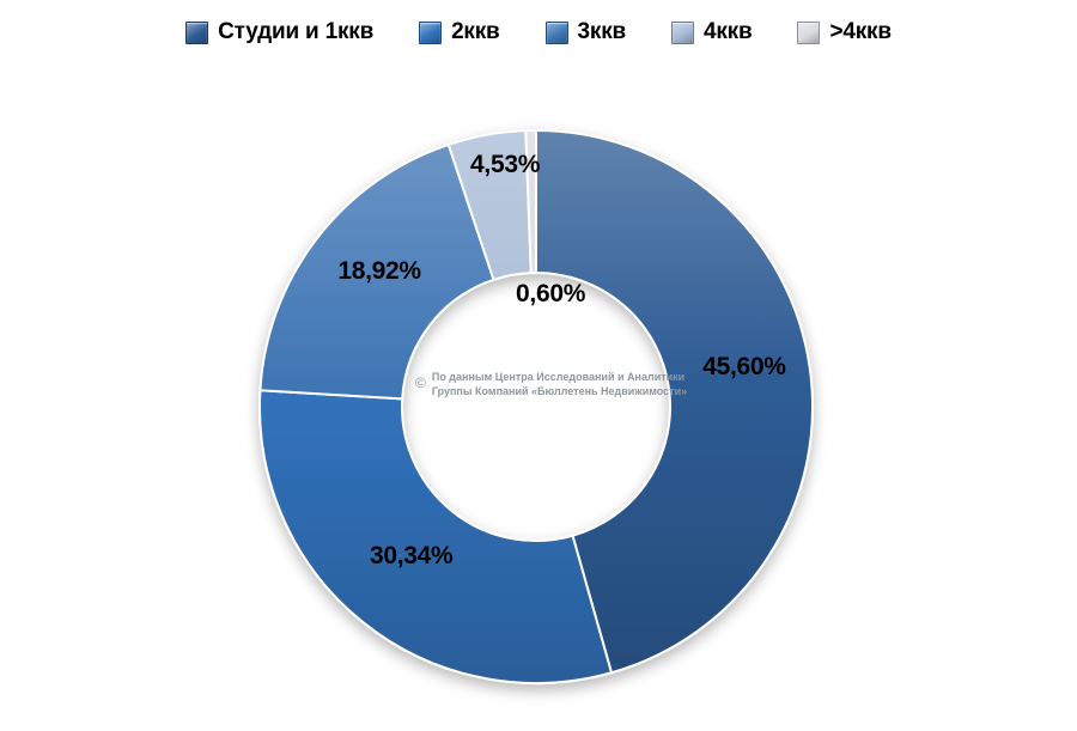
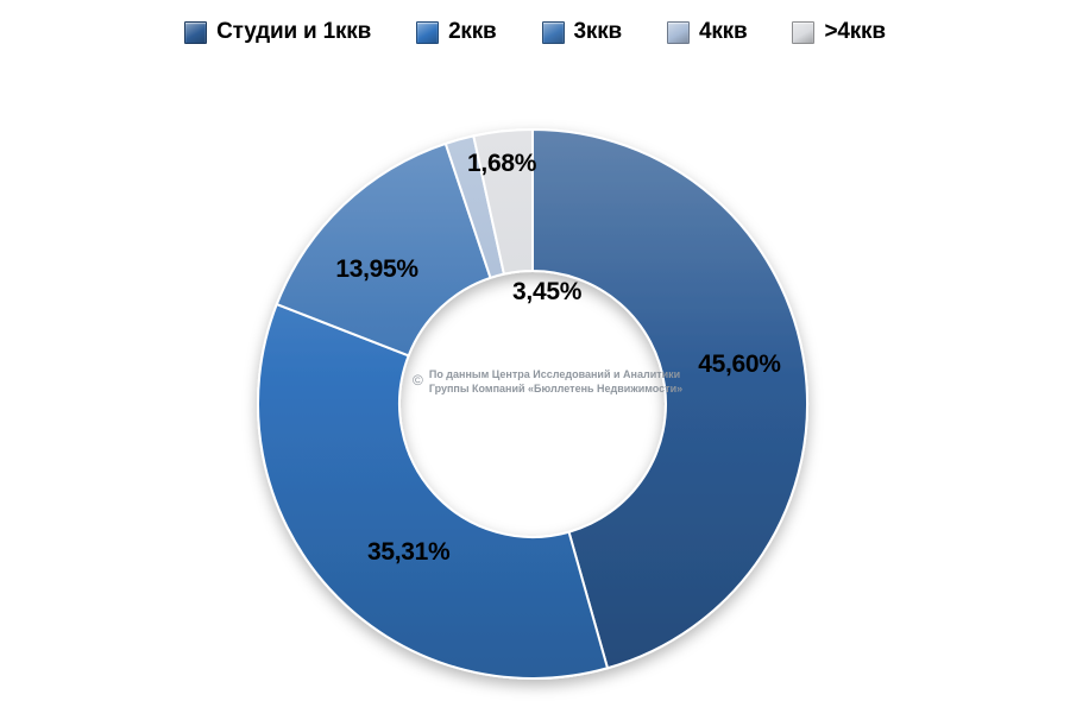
2ккв: 30,34% -> 35,31%
3ккв: 18,92% -> 13,95%
4ккв: 4,53% -> 1,68%
>4ккв: 0,60% -> 3,45%
